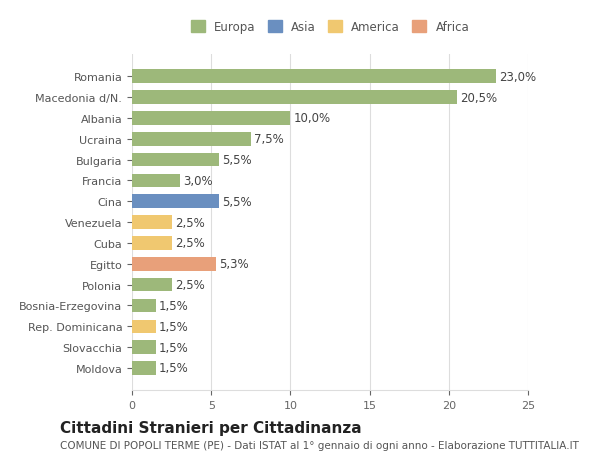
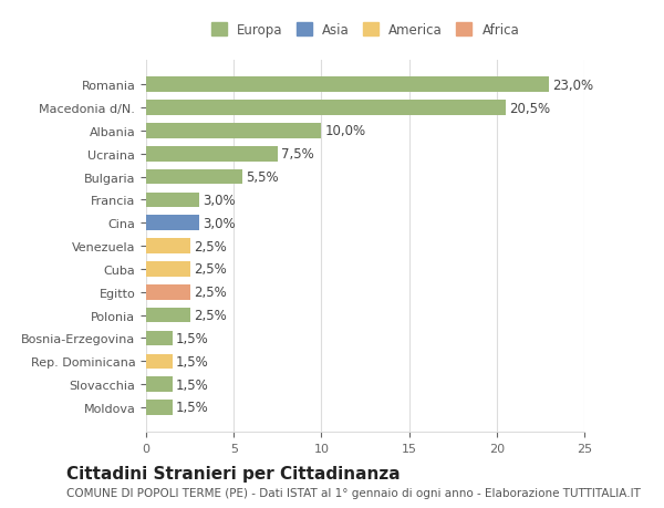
Cina: 5,5% -> 3,0%
Egitto: 5,3% -> 2,5%
